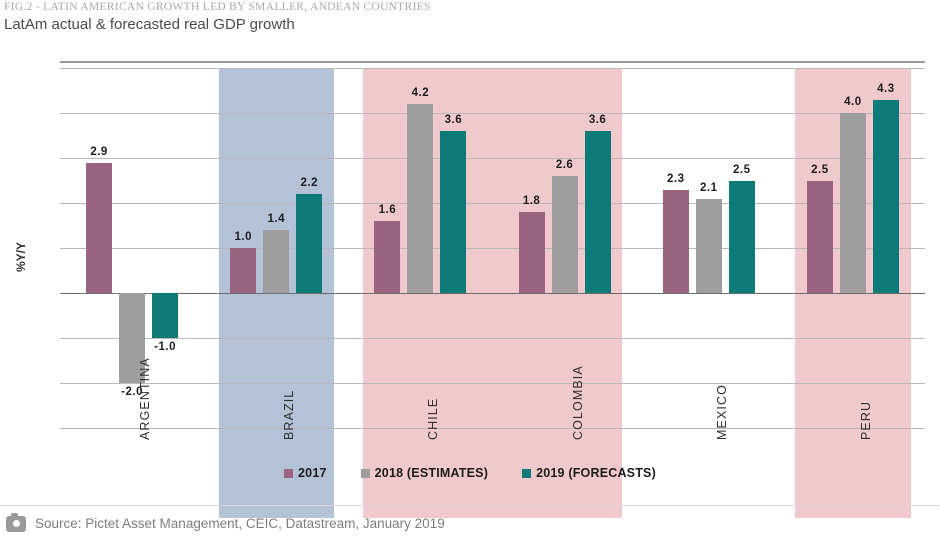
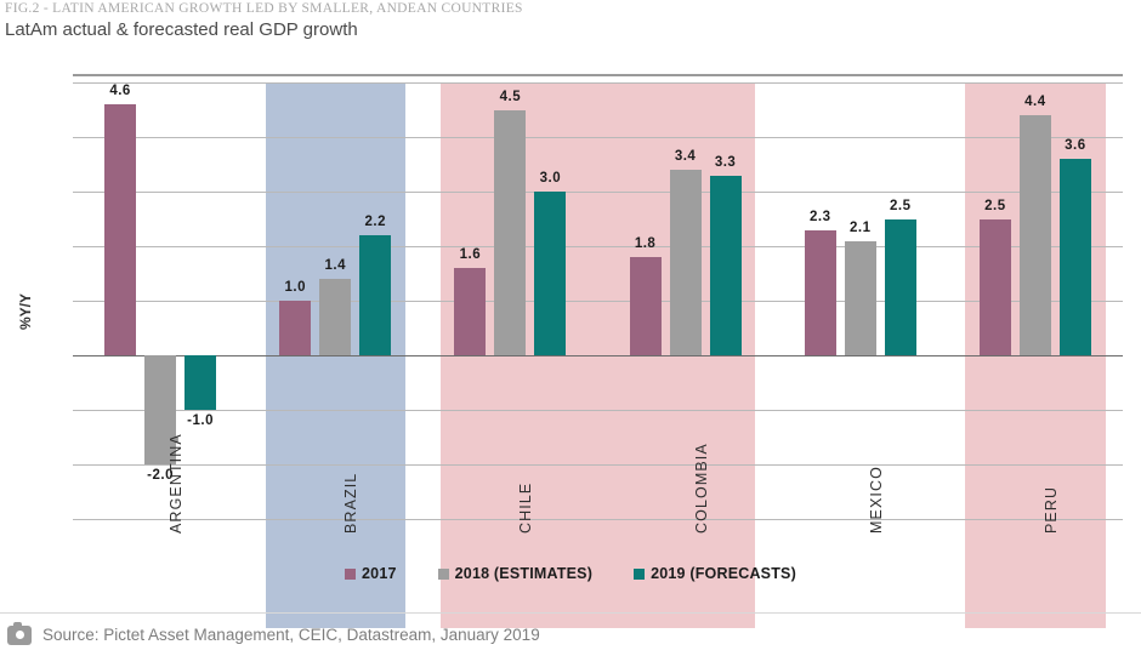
2017/ARGENTINA: 2.9 -> 4.6
2018 (ESTIMATES)/CHILE: 4.2 -> 4.5
2019 (FORECASTS)/CHILE: 3.6 -> 3.0
2018 (ESTIMATES)/COLOMBIA: 2.6 -> 3.4
2019 (FORECASTS)/COLOMBIA: 3.6 -> 3.3
2018 (ESTIMATES)/PERU: 4.0 -> 4.4
2019 (FORECASTS)/PERU: 4.3 -> 3.6
